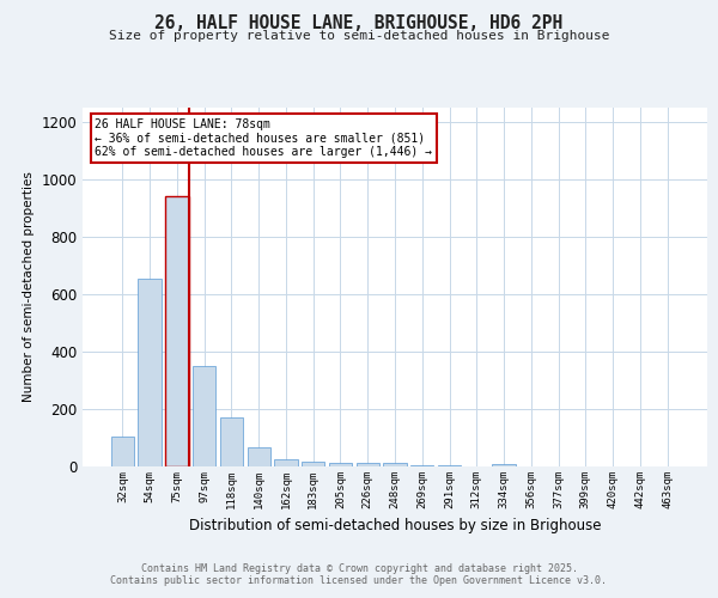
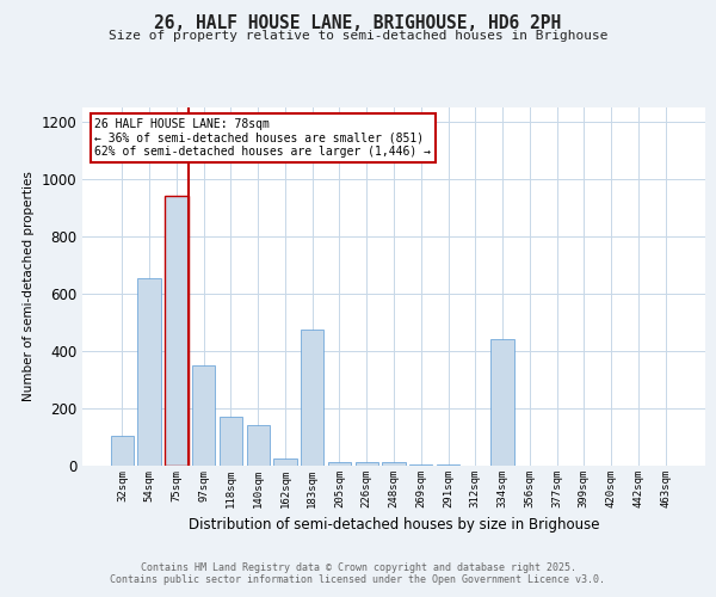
140sqm: 68 -> 140
183sqm: 18 -> 475
334sqm: 8 -> 440
